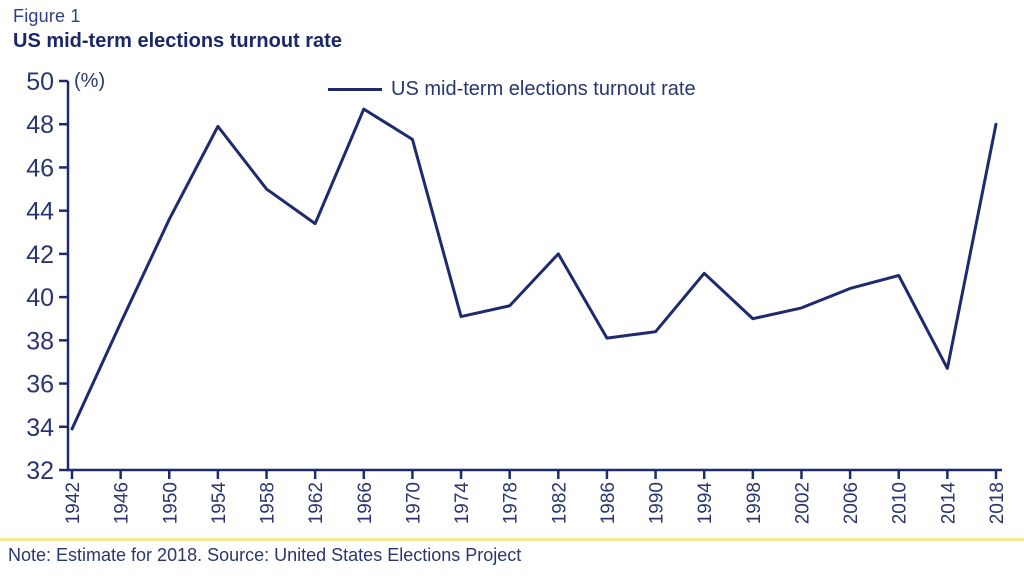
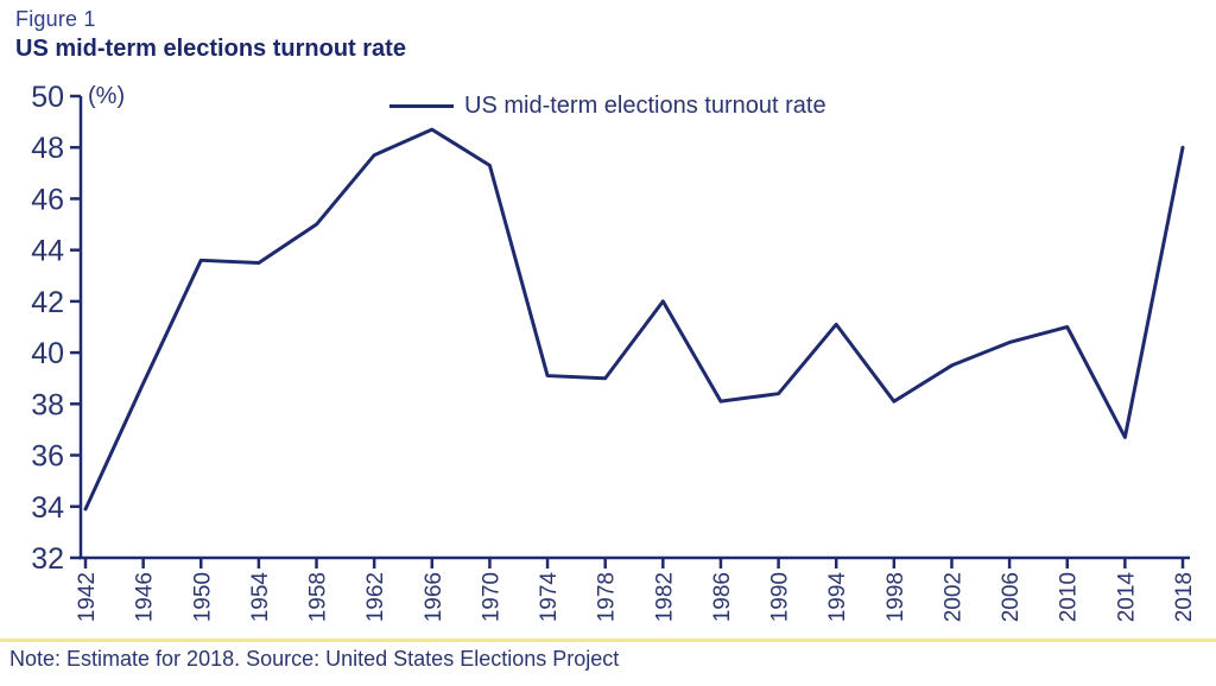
1954: 47.9 -> 43.5
1962: 43.4 -> 47.7
1978: 39.6 -> 39.0
1998: 39.0 -> 38.1
